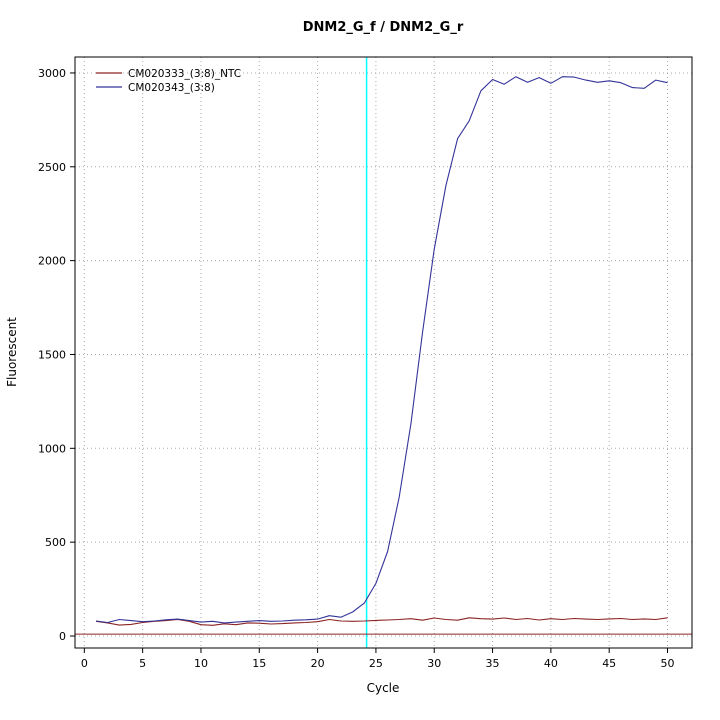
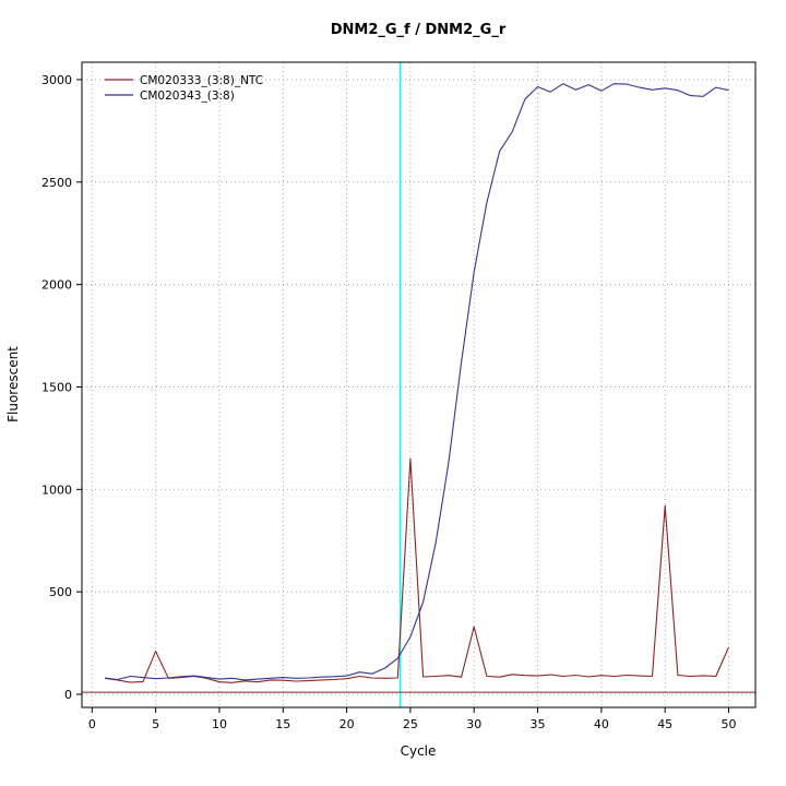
CM020333_(3:8)_NTC/5: 70 -> 210
CM020333_(3:8)_NTC/25: 80 -> 1150
CM020333_(3:8)_NTC/30: 100 -> 330
CM020333_(3:8)_NTC/45: 90 -> 920
CM020333_(3:8)_NTC/50: 100 -> 230
